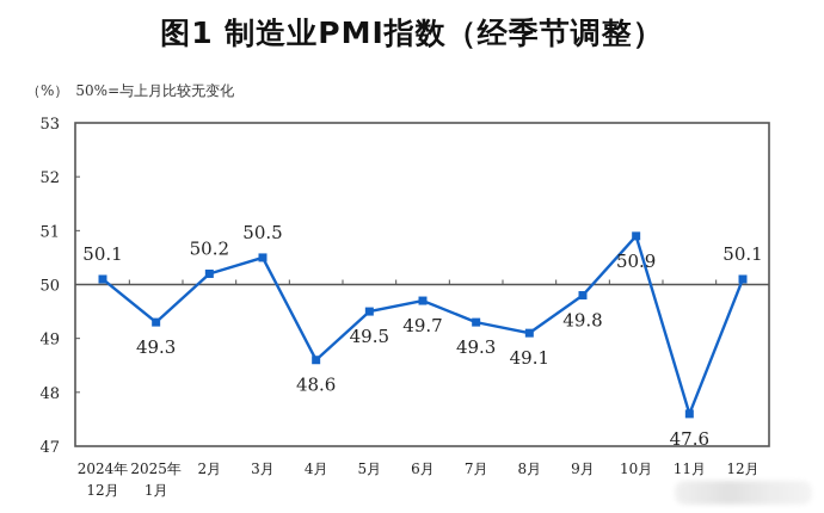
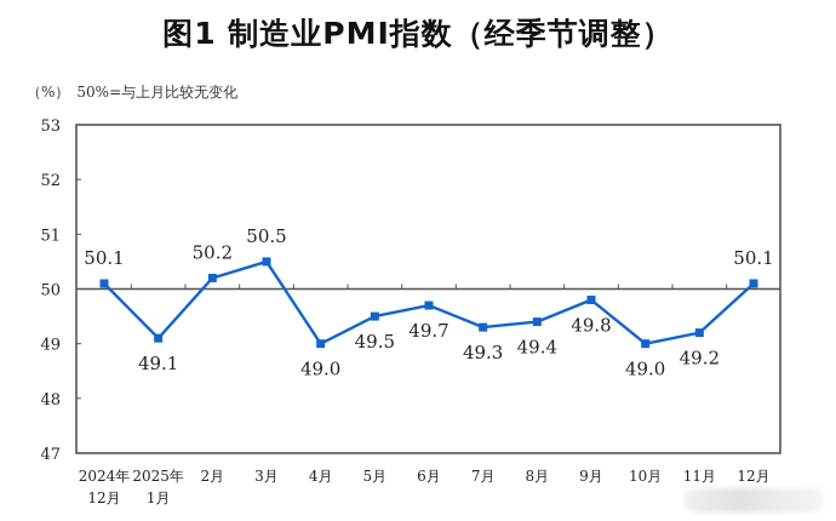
2025年 1月: 49.3 -> 49.1
4月: 48.6 -> 49.0
8月: 49.1 -> 49.4
10月: 50.9 -> 49.0
11月: 47.6 -> 49.2
